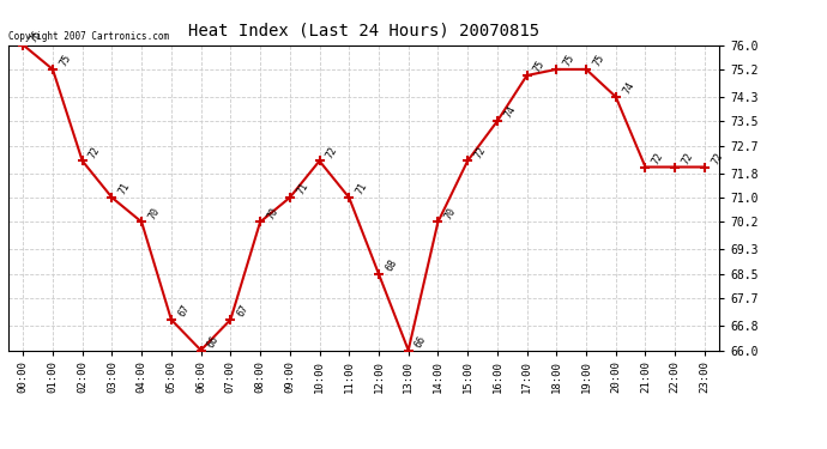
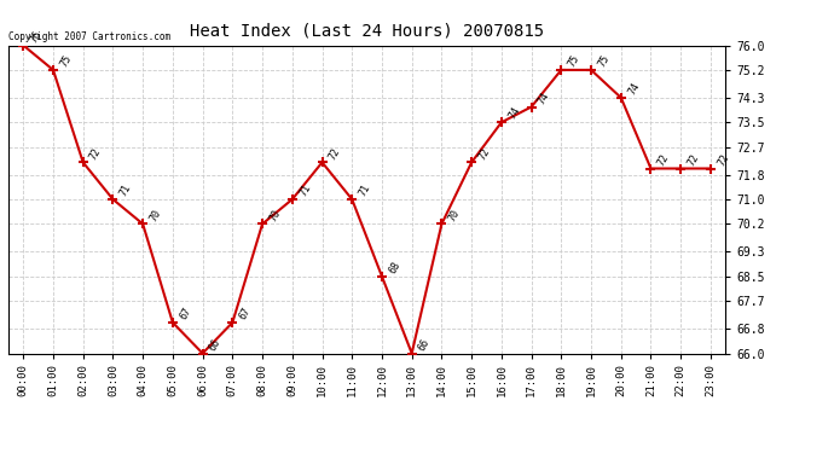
17:00: 75 -> 74
